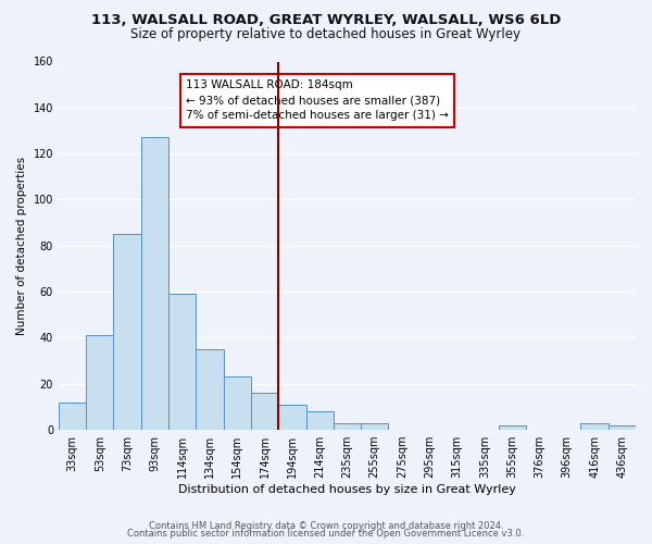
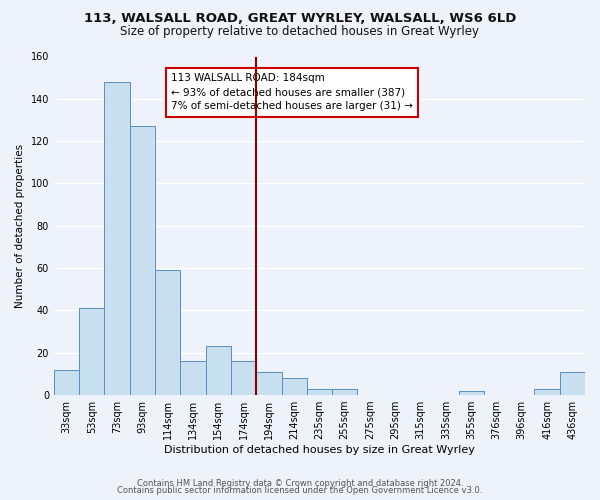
73sqm: 85 -> 148
134sqm: 35 -> 16
436sqm: 2 -> 11
